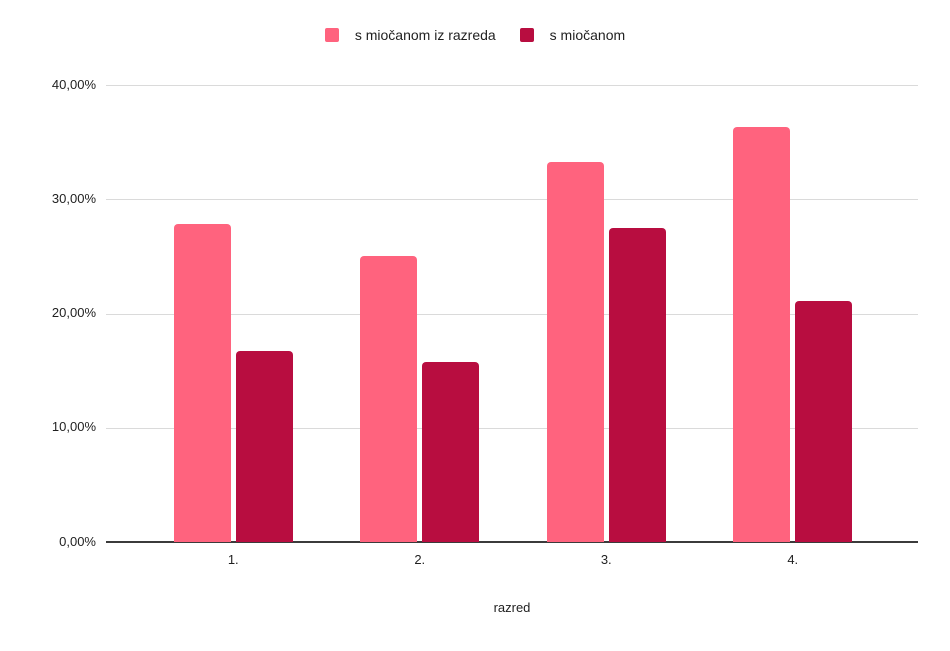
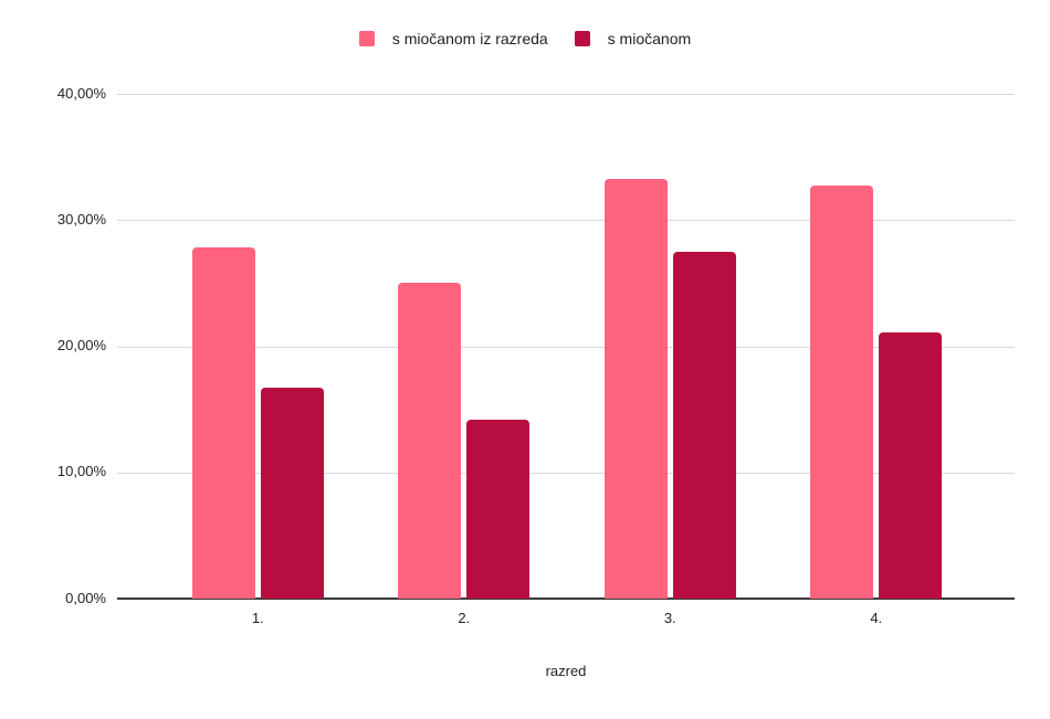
s miočanom/2.: 15,8% -> 14,2%
s miočanom iz razreda/4.: 36,3% -> 32,7%
